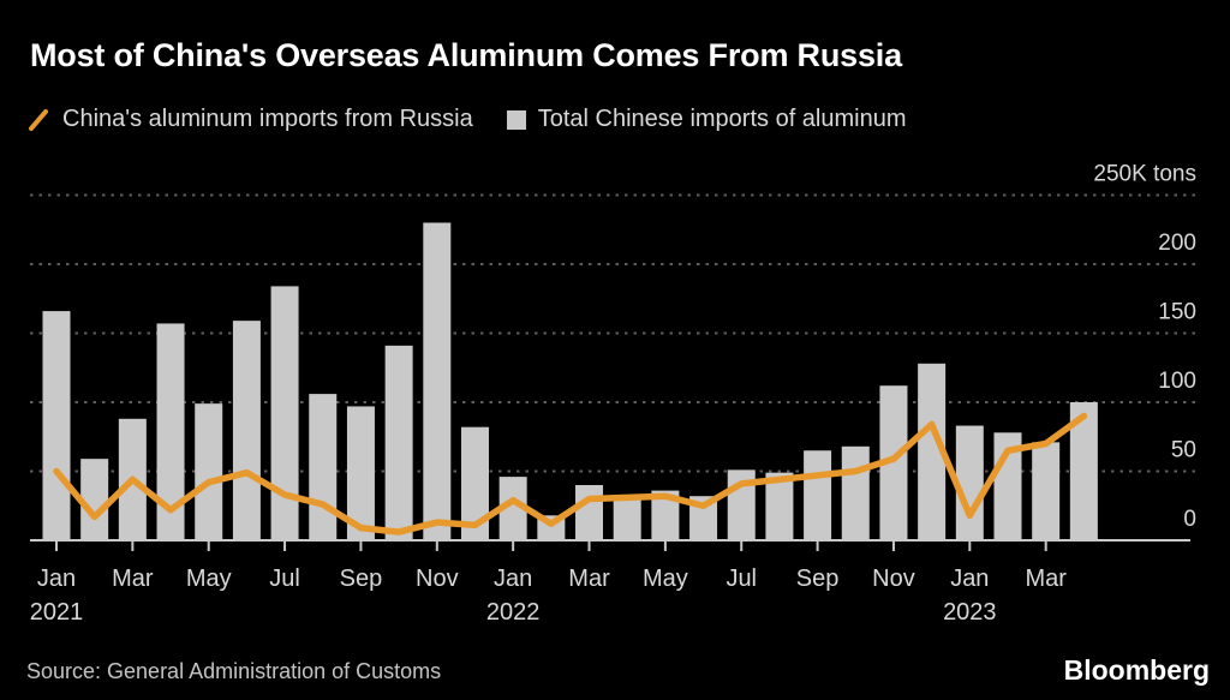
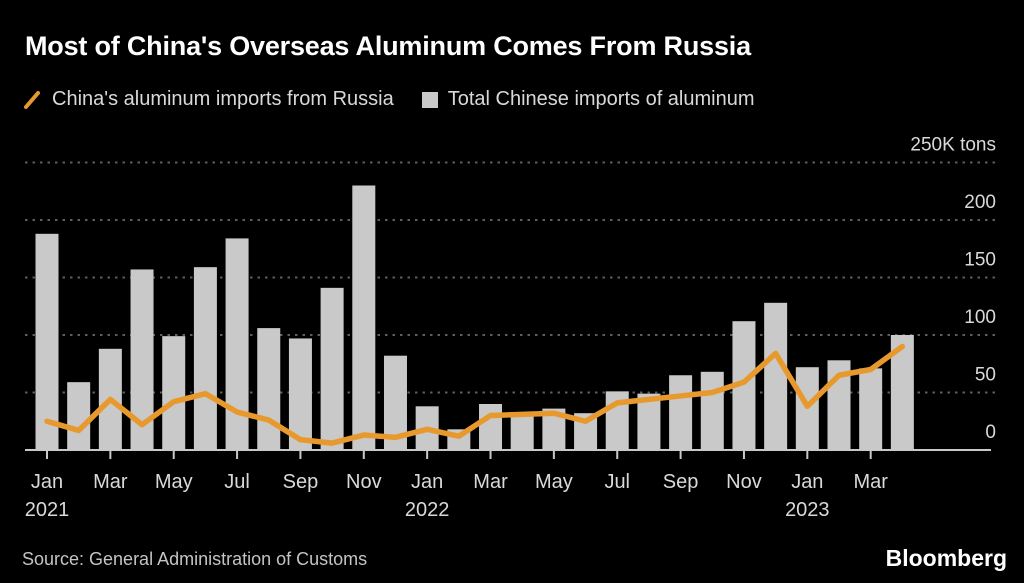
Total Chinese imports of aluminum/Jan 2021: 166 -> 188
China's aluminum imports from Russia/Jan 2021: 50 -> 25
Total Chinese imports of aluminum/Jan 2022: 46 -> 38
China's aluminum imports from Russia/Jan 2022: 29 -> 18
Total Chinese imports of aluminum/Jan 2023: 83 -> 72
China's aluminum imports from Russia/Jan 2023: 18 -> 38
